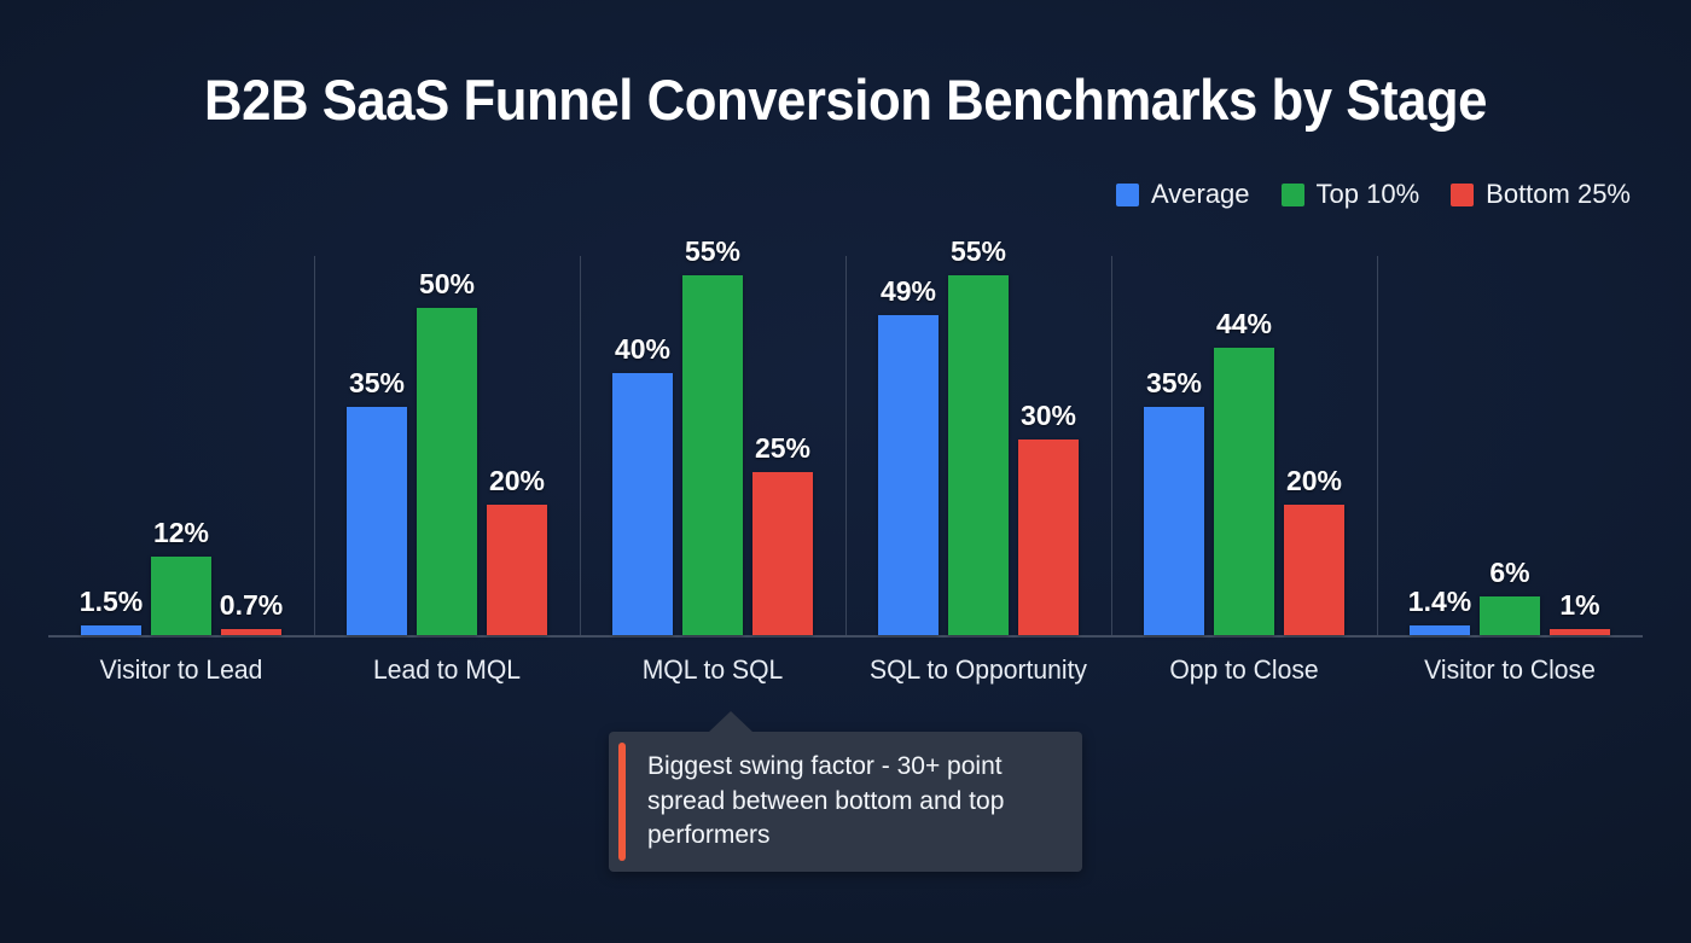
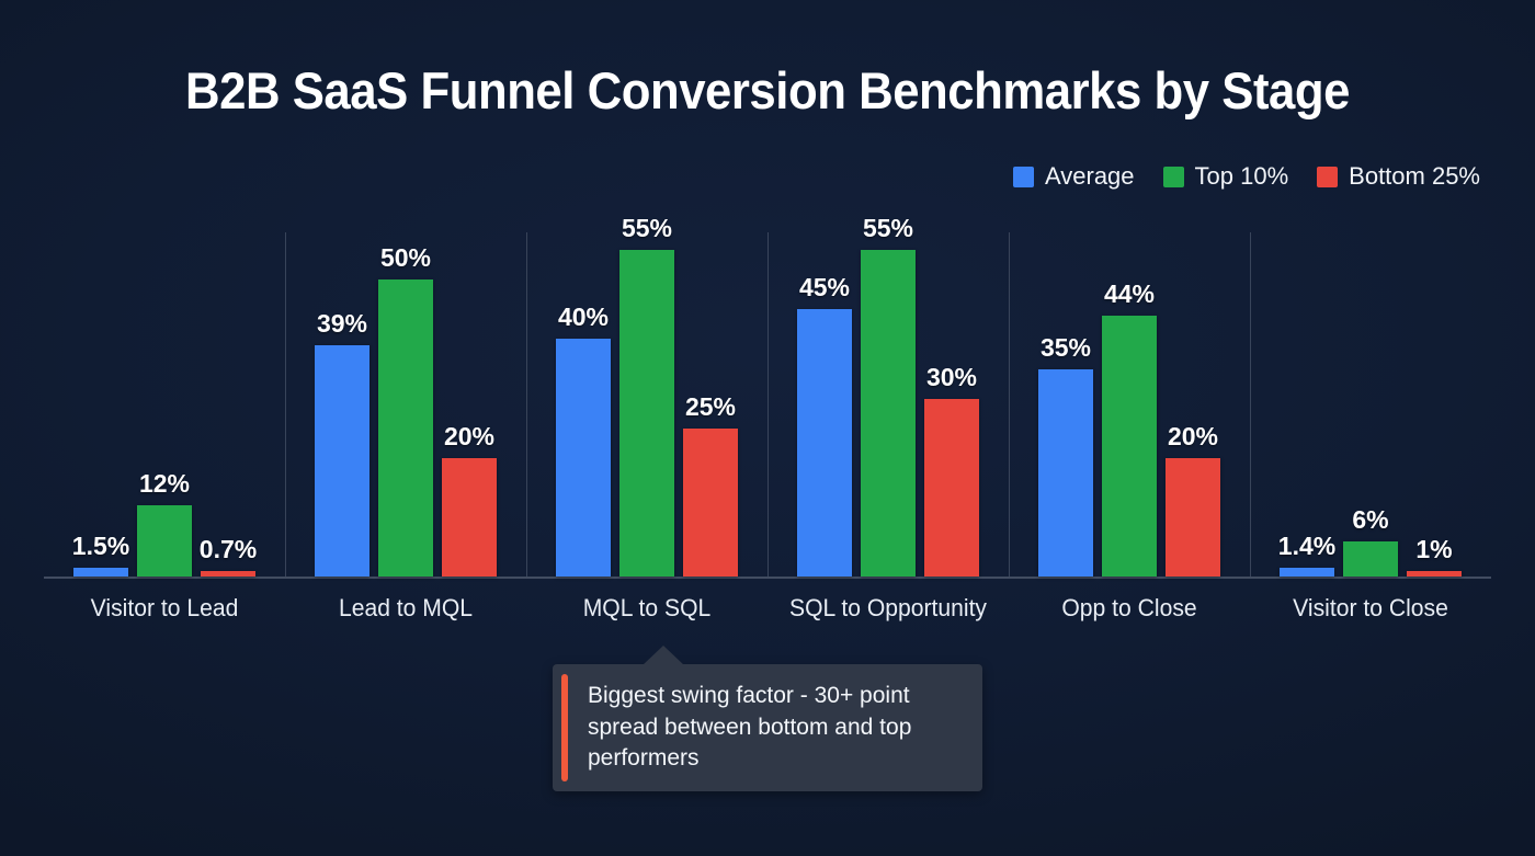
Average/Lead to MQL: 35% -> 39%
Average/SQL to Opportunity: 49% -> 45%
